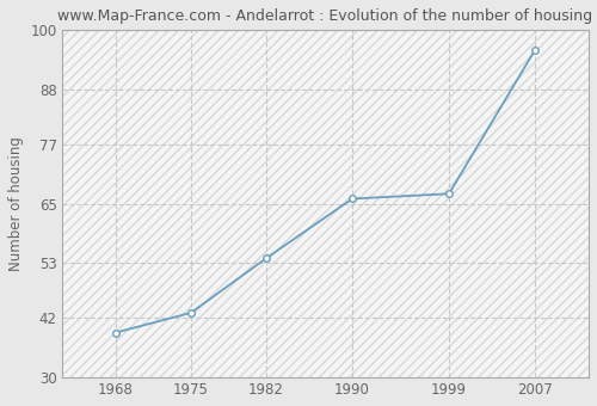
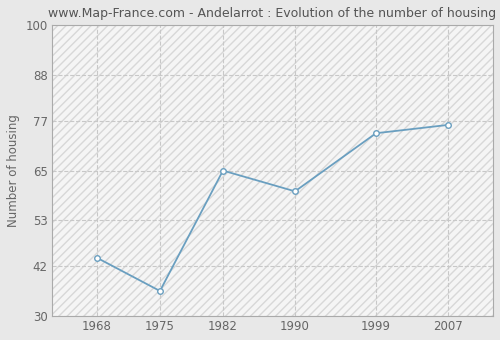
1968: 39 -> 44
1975: 43 -> 36
1982: 54 -> 65
1990: 66 -> 60
1999: 67 -> 74
2007: 96 -> 76
